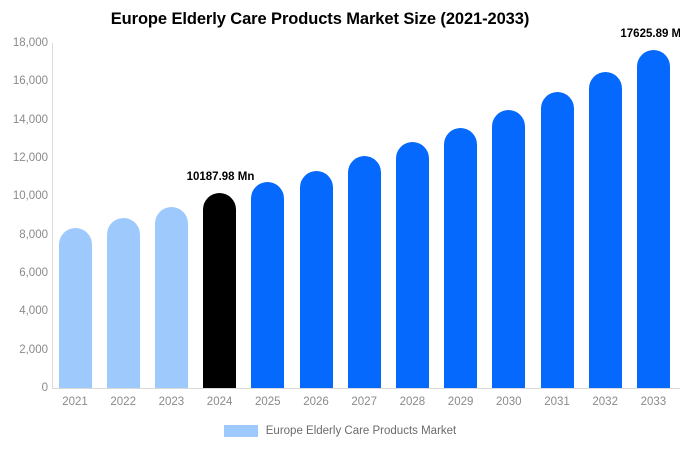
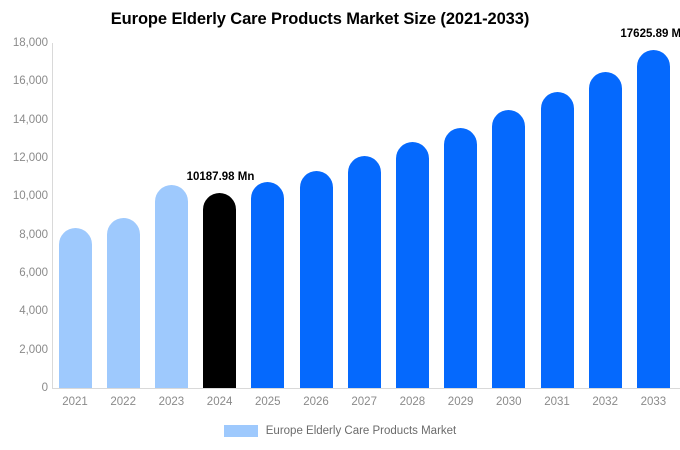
2023: 9400 -> 10600
